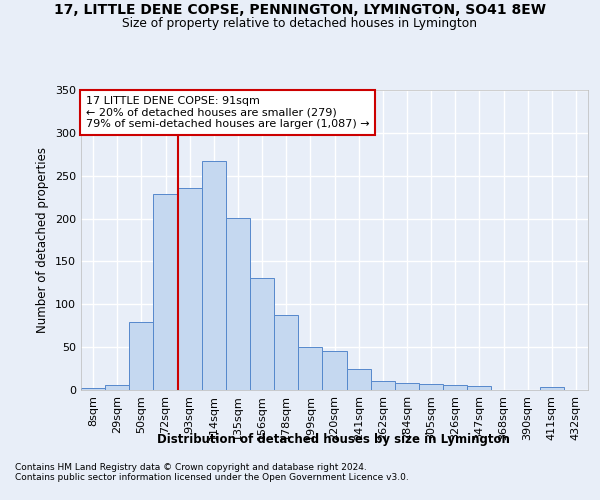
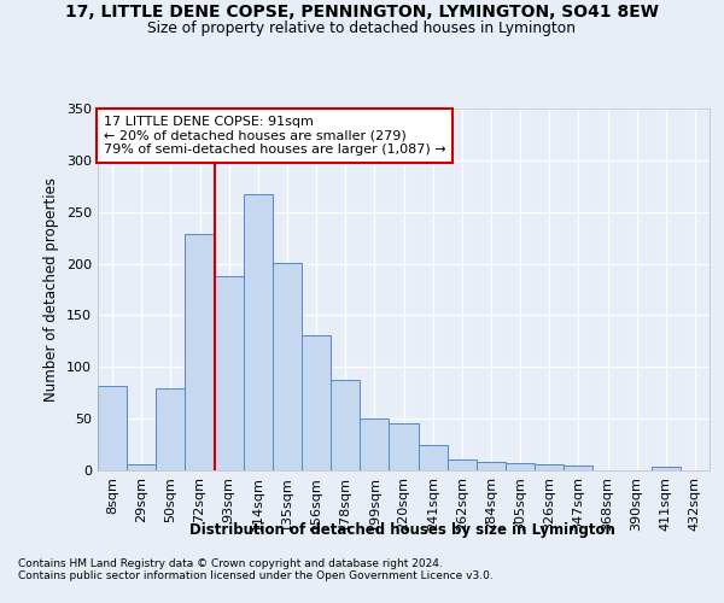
8sqm: 2 -> 82
93sqm: 236 -> 188
